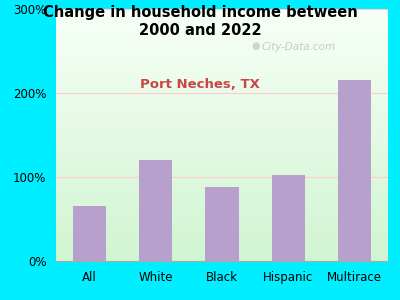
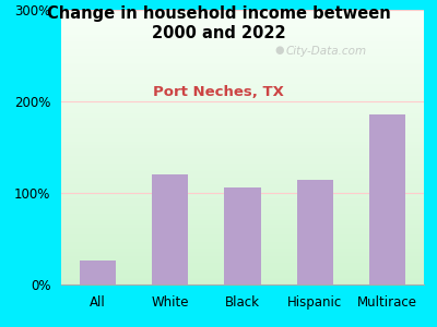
All: 65% -> 26%
Black: 88% -> 106%
Hispanic: 102% -> 114%
Multirace: 215% -> 186%
